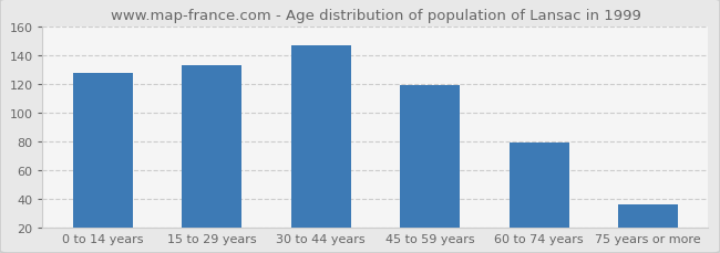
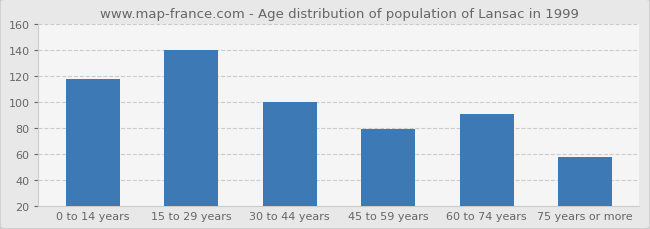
0 to 14 years: 128 -> 118
15 to 29 years: 133 -> 140
30 to 44 years: 147 -> 100
45 to 59 years: 119 -> 79
60 to 74 years: 79 -> 91
75 years or more: 36 -> 58
